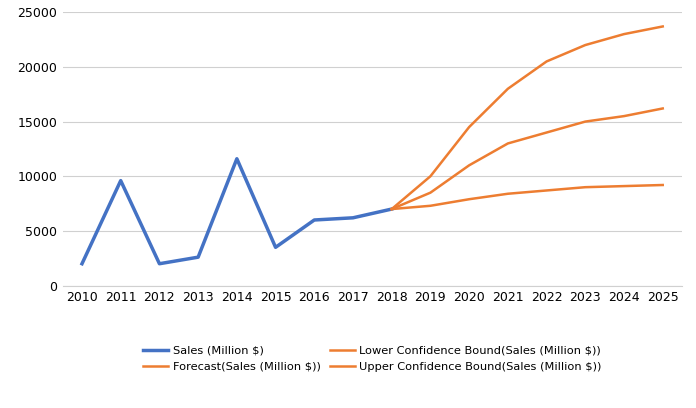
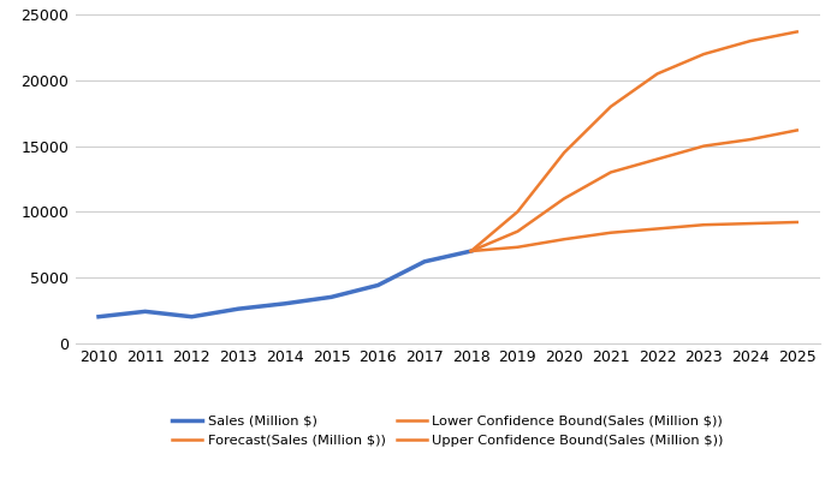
Sales (Million $)/2011: 9600 -> 2400
Sales (Million $)/2014: 11600 -> 3000
Sales (Million $)/2016: 6000 -> 4400
